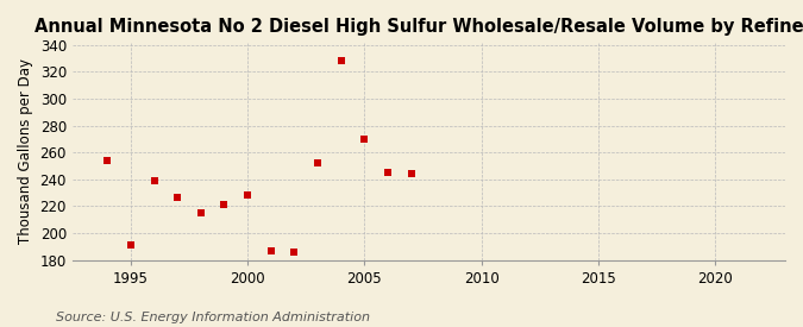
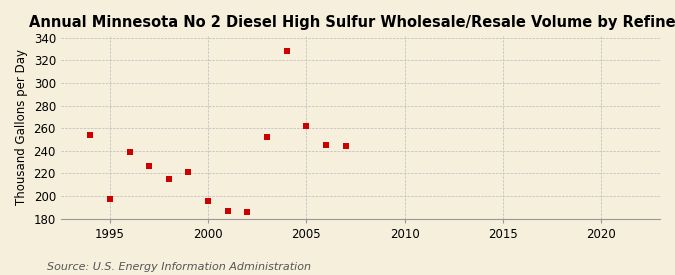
1995: 191 -> 197
2000: 228 -> 196
2005: 270 -> 262
